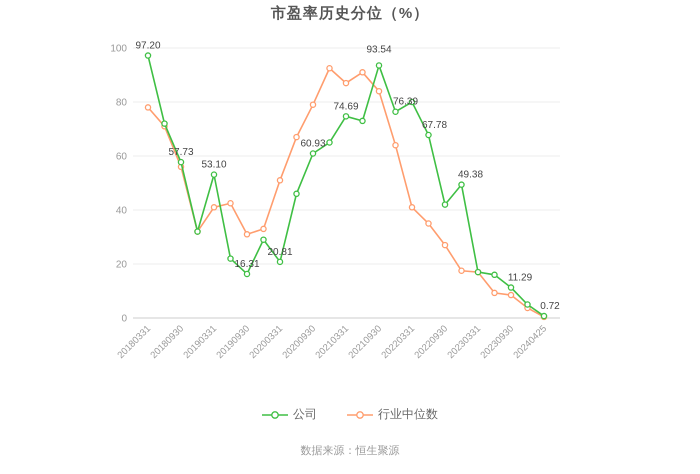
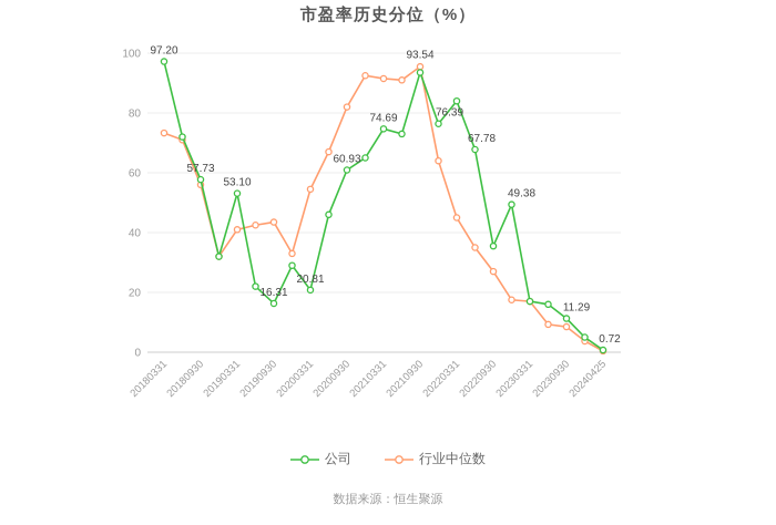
行业中位数/20180331: 78 -> 73
行业中位数/20190930: 31 -> 44
行业中位数/20200331: 51 -> 54
行业中位数/20200930: 79 -> 82
行业中位数/20210331: 87 -> 92
行业中位数/20210930: 84 -> 96
公司/20220331: 80 -> 84
行业中位数/20220331: 41 -> 45
公司/20220930: 42 -> 36
